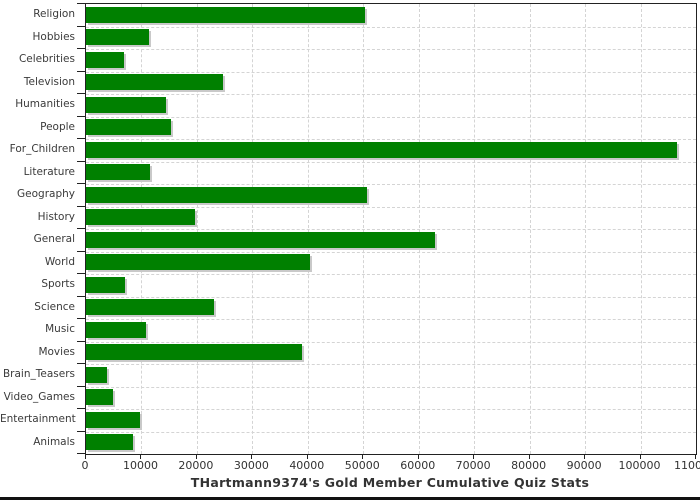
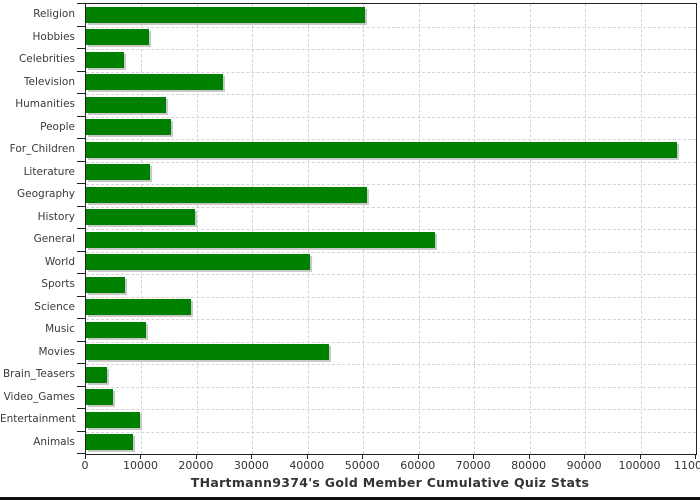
Science: 23000 -> 19000
Movies: 39000 -> 44000
